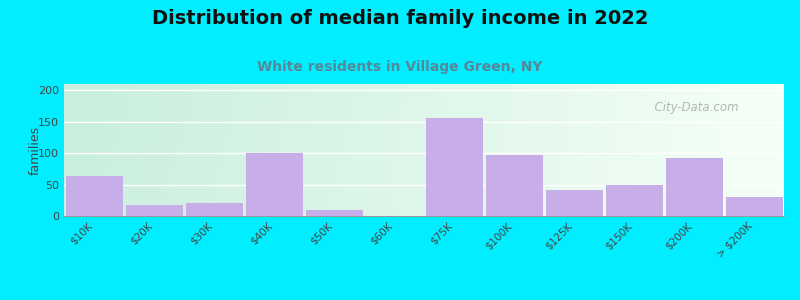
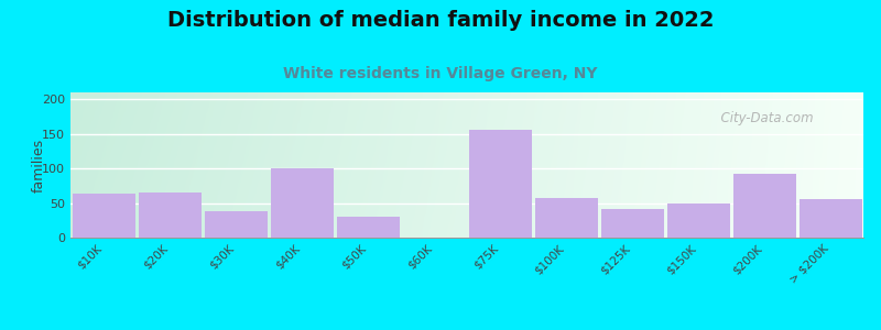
$20K: 17 -> 66
$30K: 20 -> 38
$50K: 10 -> 30
$100K: 97 -> 58
> $200K: 31 -> 56
